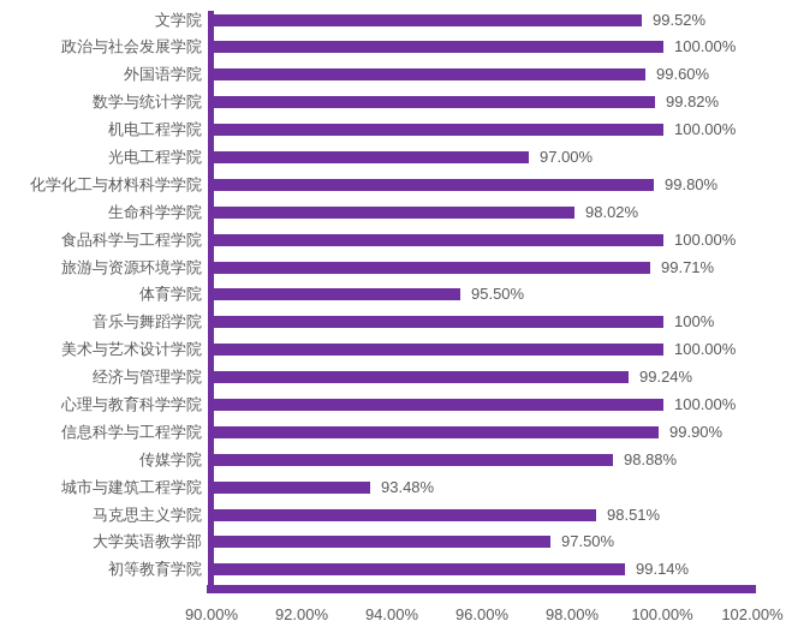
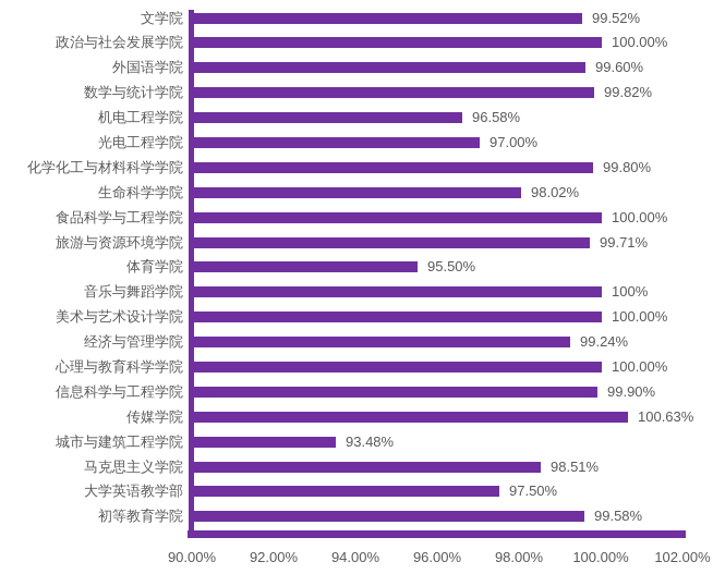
机电工程学院: 100.00% -> 96.58%
传媒学院: 98.88% -> 100.63%
初等教育学院: 99.14% -> 99.58%
